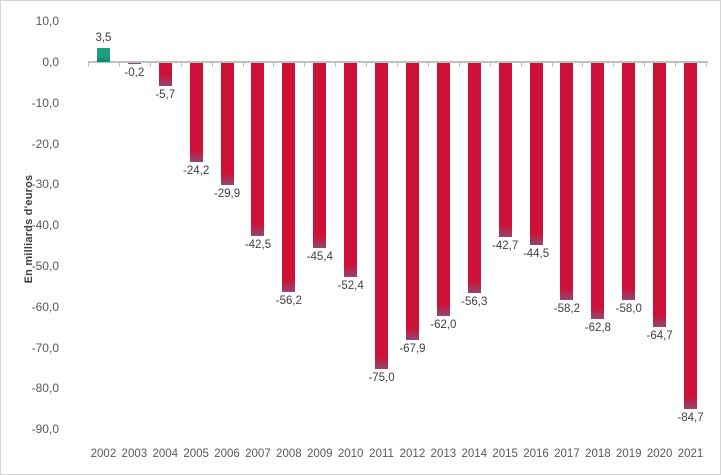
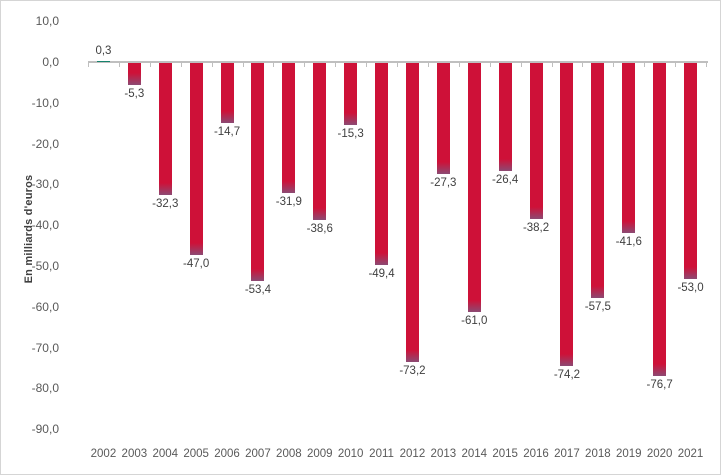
2002: 3,5 -> 0,3
2003: -0,2 -> -5,3
2004: -5,7 -> -32,3
2005: -24,2 -> -47,0
2006: -29,9 -> -14,7
2007: -42,5 -> -53,4
2008: -56,2 -> -31,9
2009: -45,4 -> -38,6
2010: -52,4 -> -15,3
2011: -75,0 -> -49,4
2012: -67,9 -> -73,2
2013: -62,0 -> -27,3
2014: -56,3 -> -61,0
2015: -42,7 -> -26,4
2016: -44,5 -> -38,2
2017: -58,2 -> -74,2
2018: -62,8 -> -57,5
2019: -58,0 -> -41,6
2020: -64,7 -> -76,7
2021: -84,7 -> -53,0
